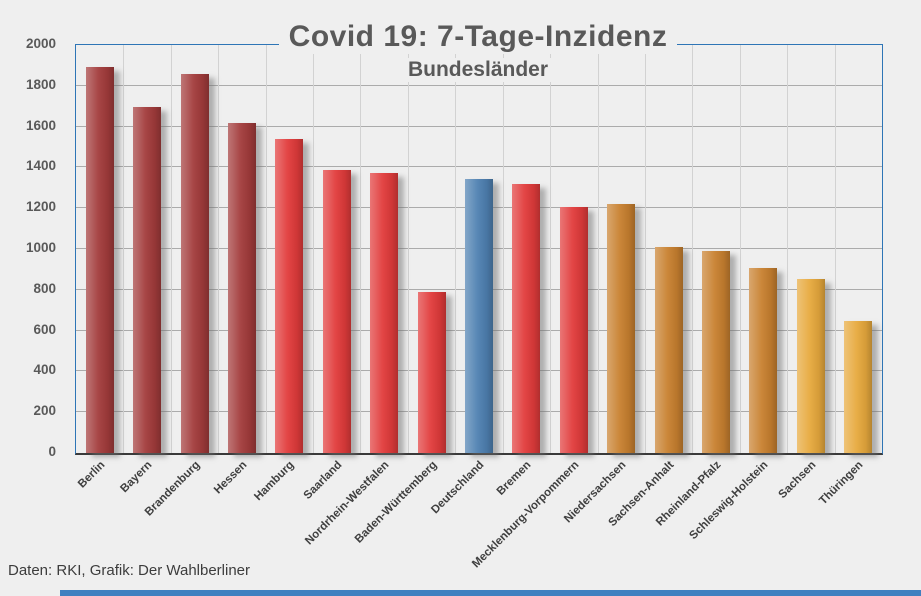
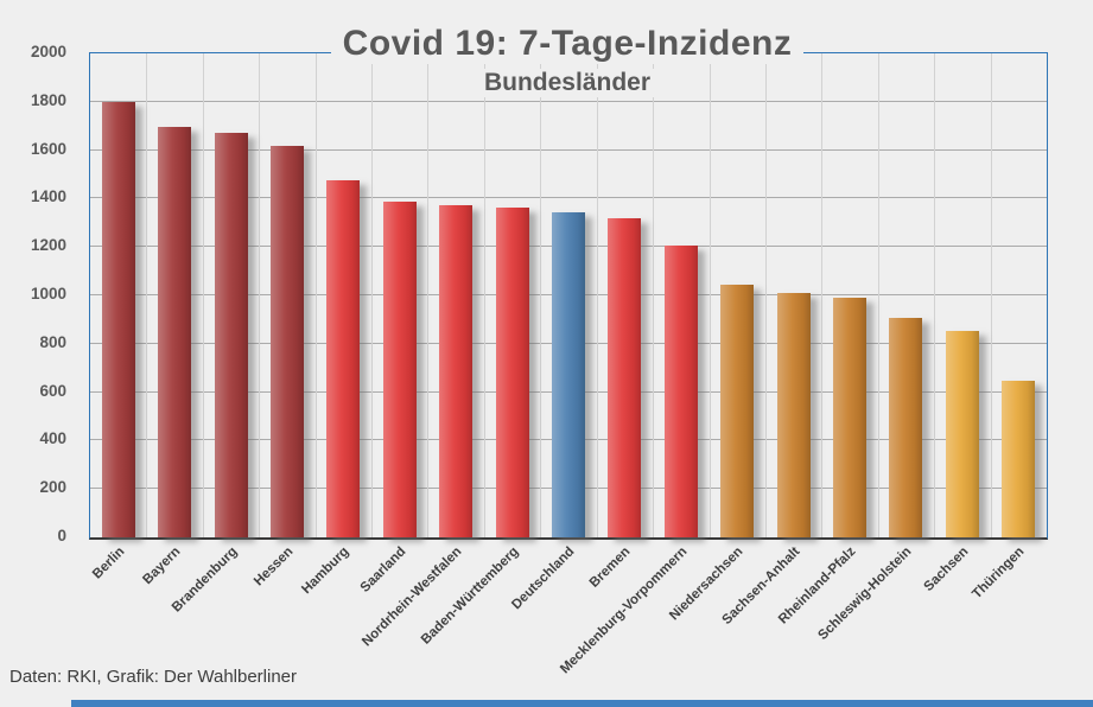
Berlin: 1890 -> 1800
Brandenburg: 1860 -> 1670
Hamburg: 1540 -> 1480
Baden-Württemberg: 790 -> 1360
Niedersachsen: 1220 -> 1040
